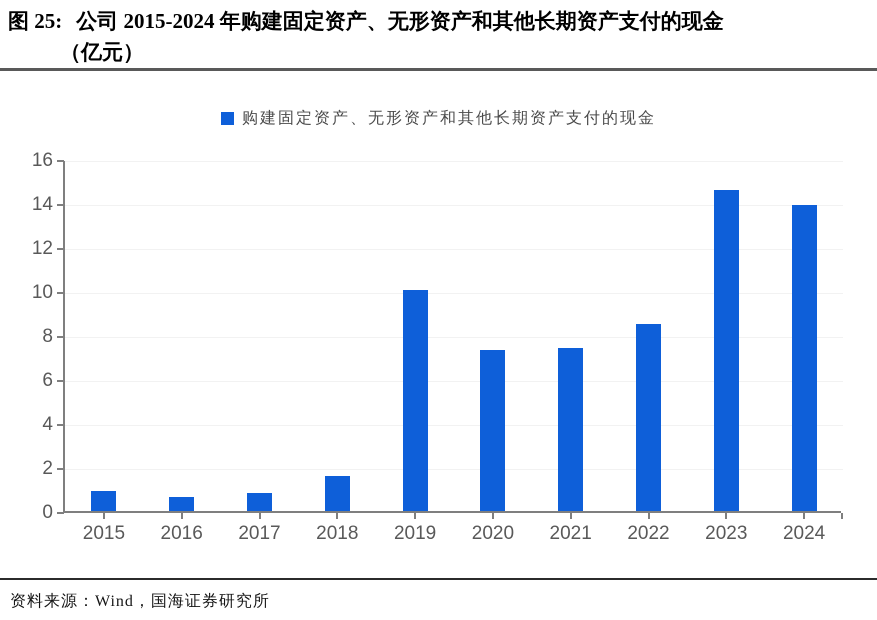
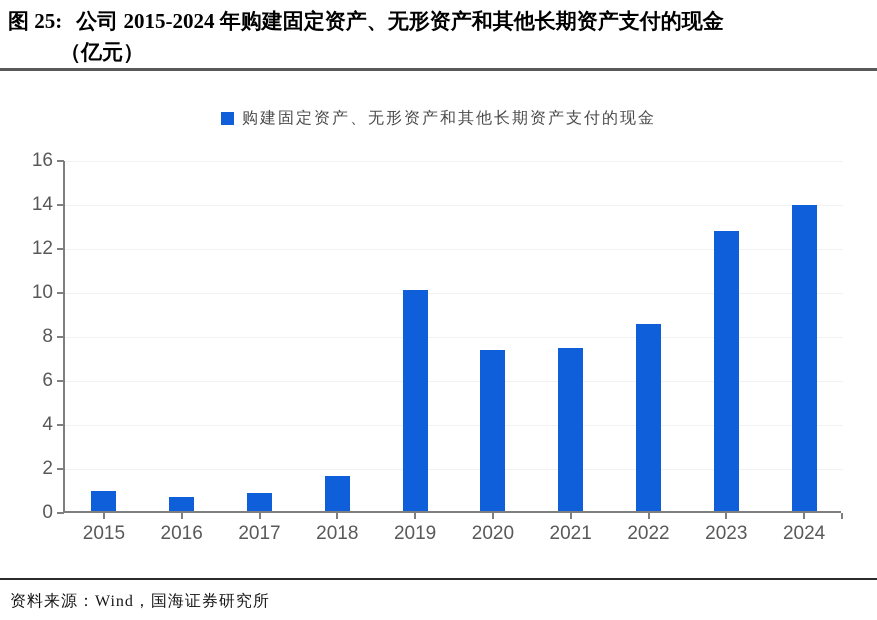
2023: 14.6 -> 12.8
